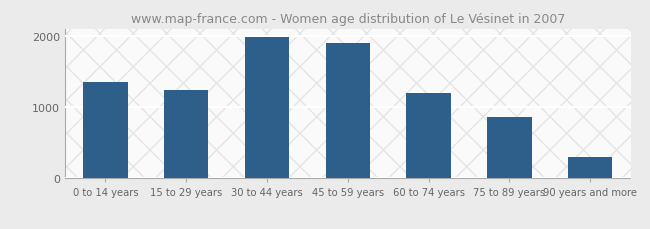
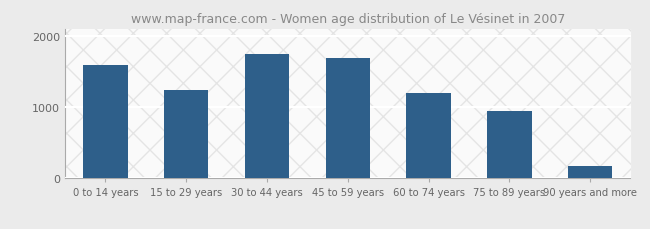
0 to 14 years: 1360 -> 1600
30 to 44 years: 1980 -> 1750
45 to 59 years: 1900 -> 1690
75 to 89 years: 860 -> 950
90 years and more: 300 -> 170
